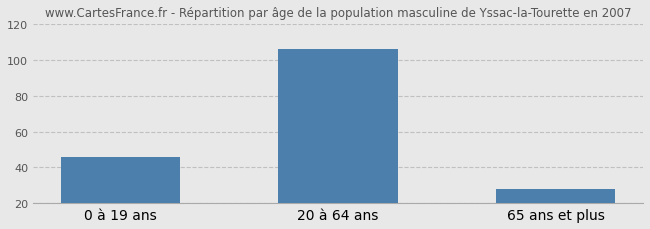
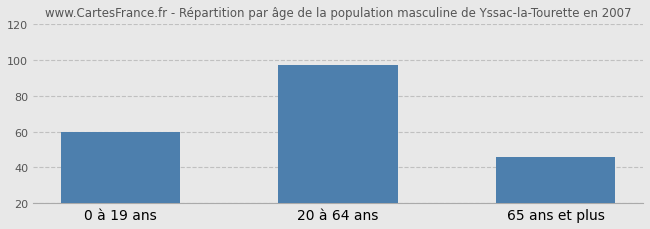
0 à 19 ans: 46 -> 60
20 à 64 ans: 106 -> 97
65 ans et plus: 28 -> 46
